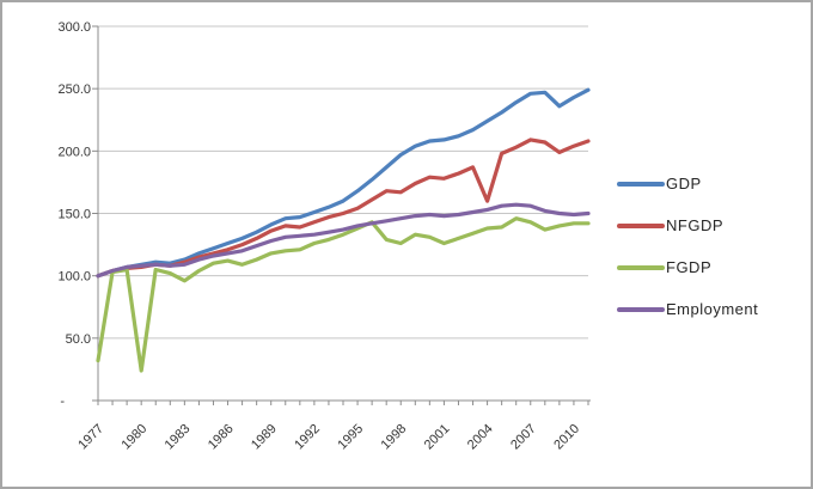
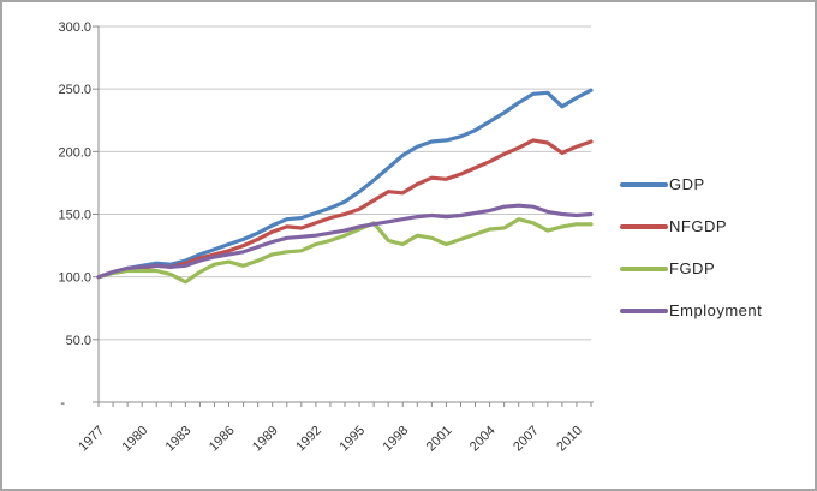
FGDP/1977: 32 -> 100
FGDP/1980: 24 -> 105
NFGDP/2004: 160 -> 192
